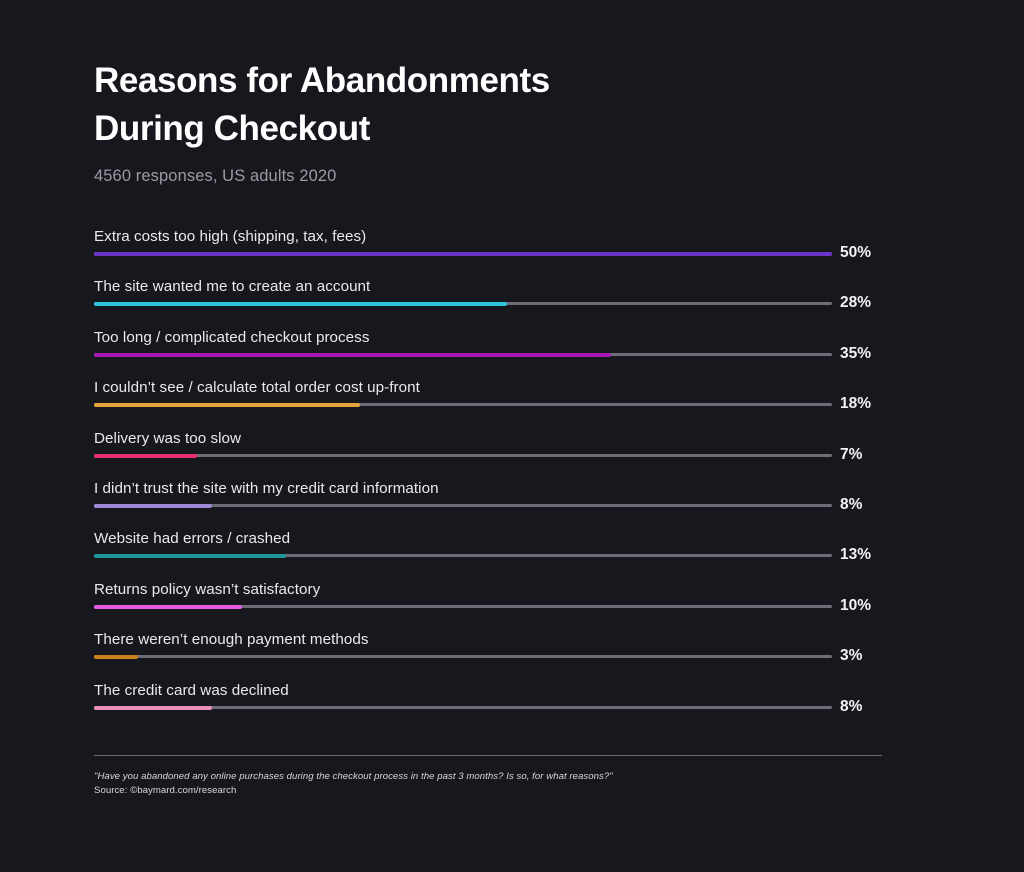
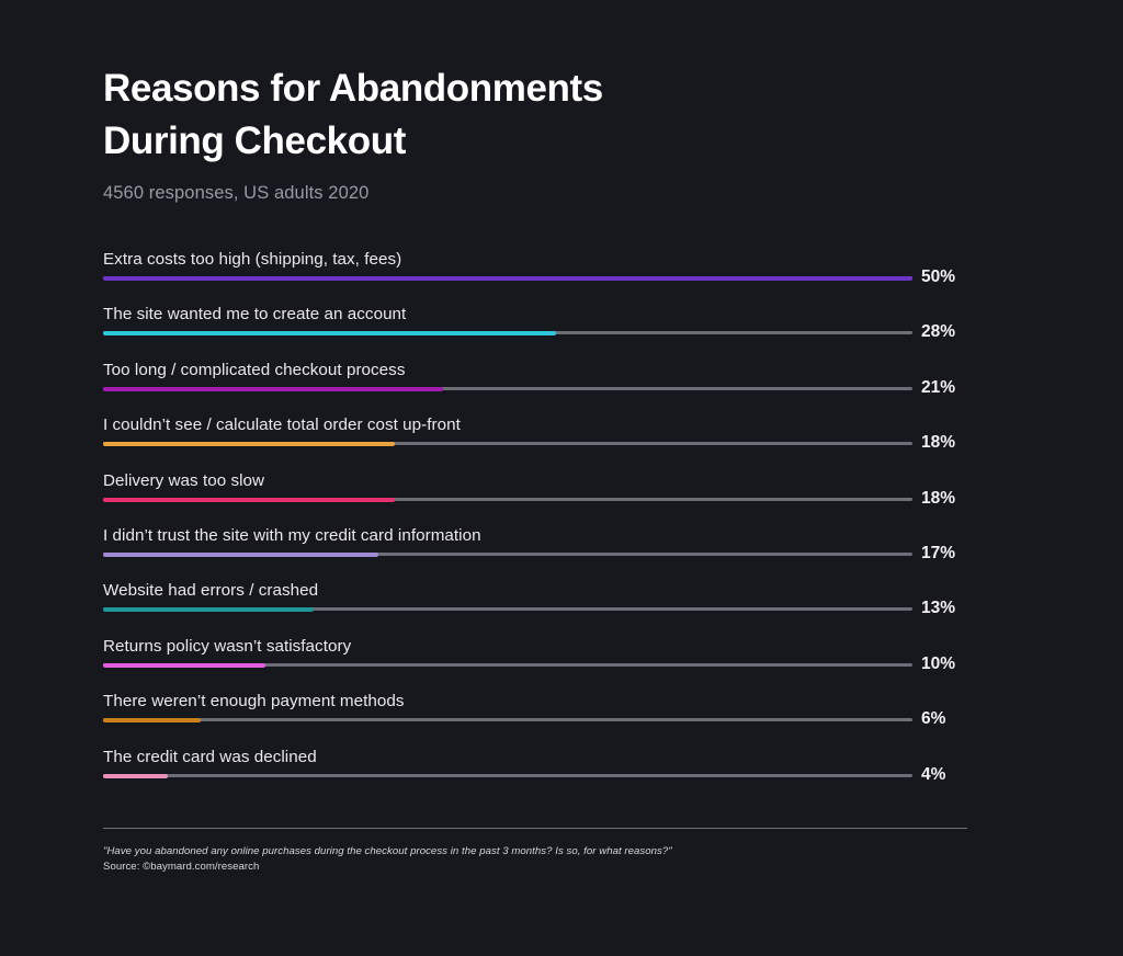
Too long / complicated checkout process: 35% -> 21%
Delivery was too slow: 7% -> 18%
I didn’t trust the site with my credit card information: 8% -> 17%
There weren’t enough payment methods: 3% -> 6%
The credit card was declined: 8% -> 4%
